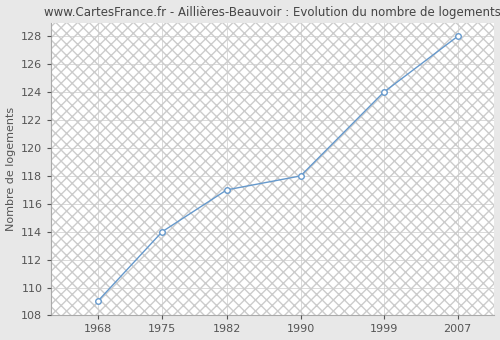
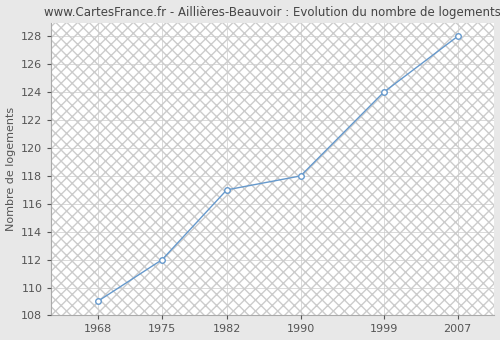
1975: 114 -> 112
